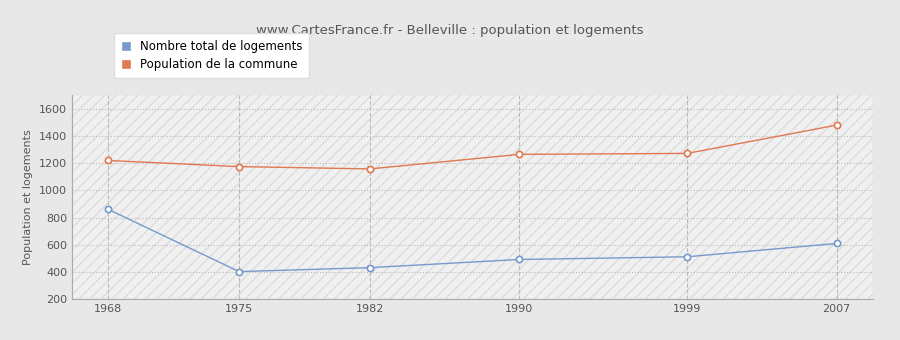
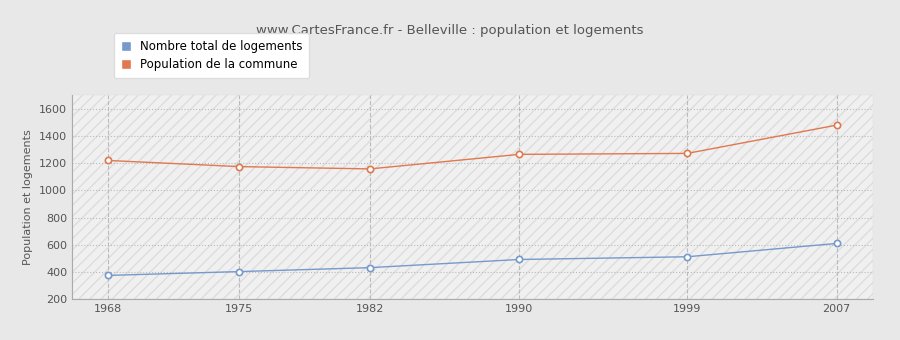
Nombre total de logements/1968: 860 -> 380
